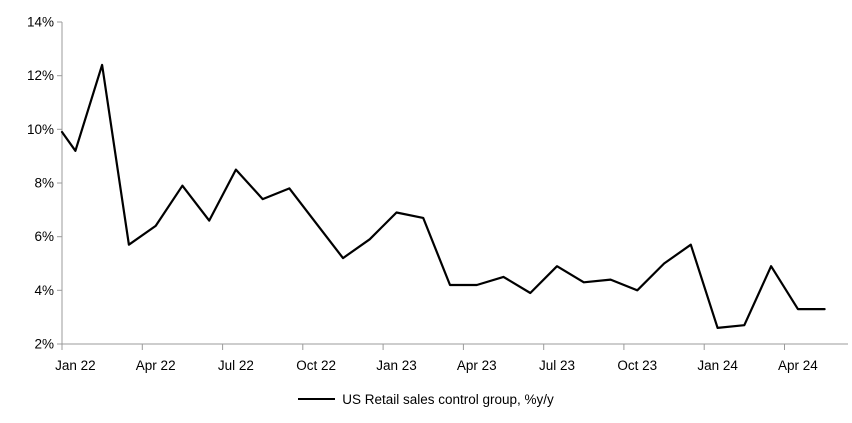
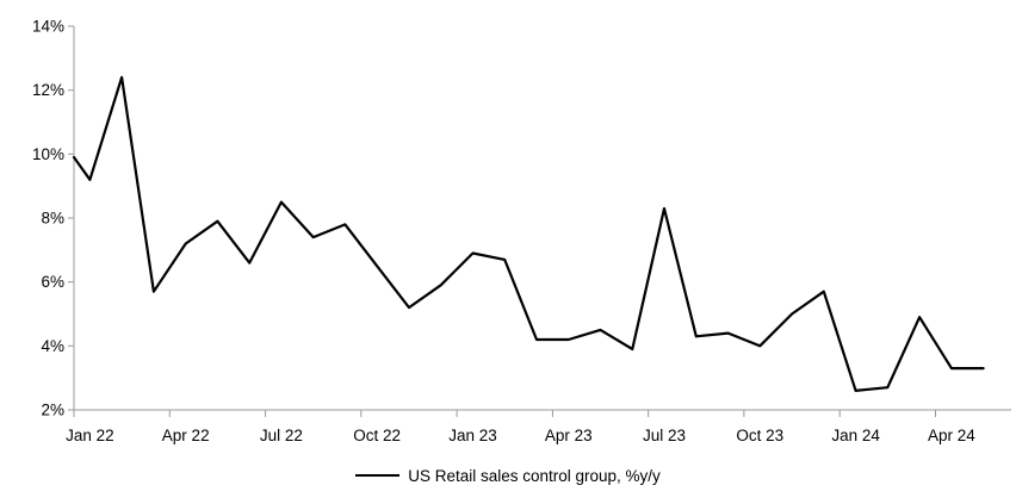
Apr 22: 6.4% -> 7.2%
Jul 23: 4.9% -> 8.3%
